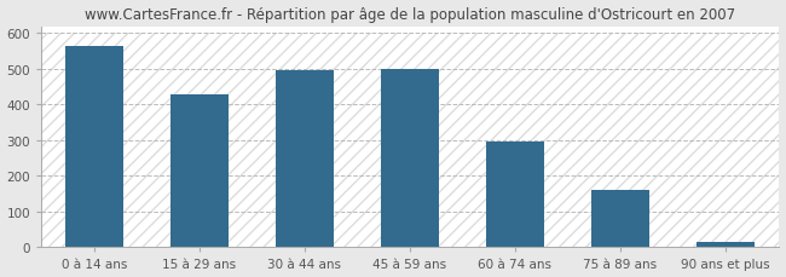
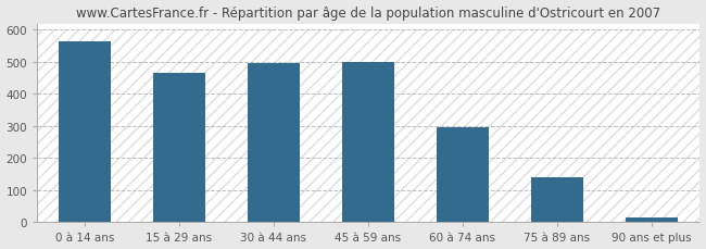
15 à 29 ans: 430 -> 465
75 à 89 ans: 160 -> 140
